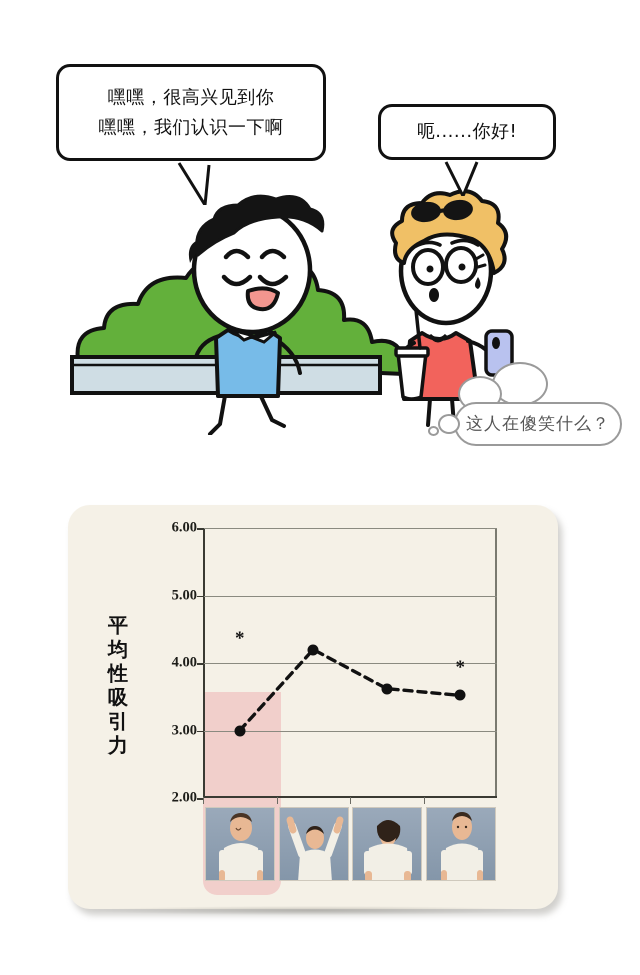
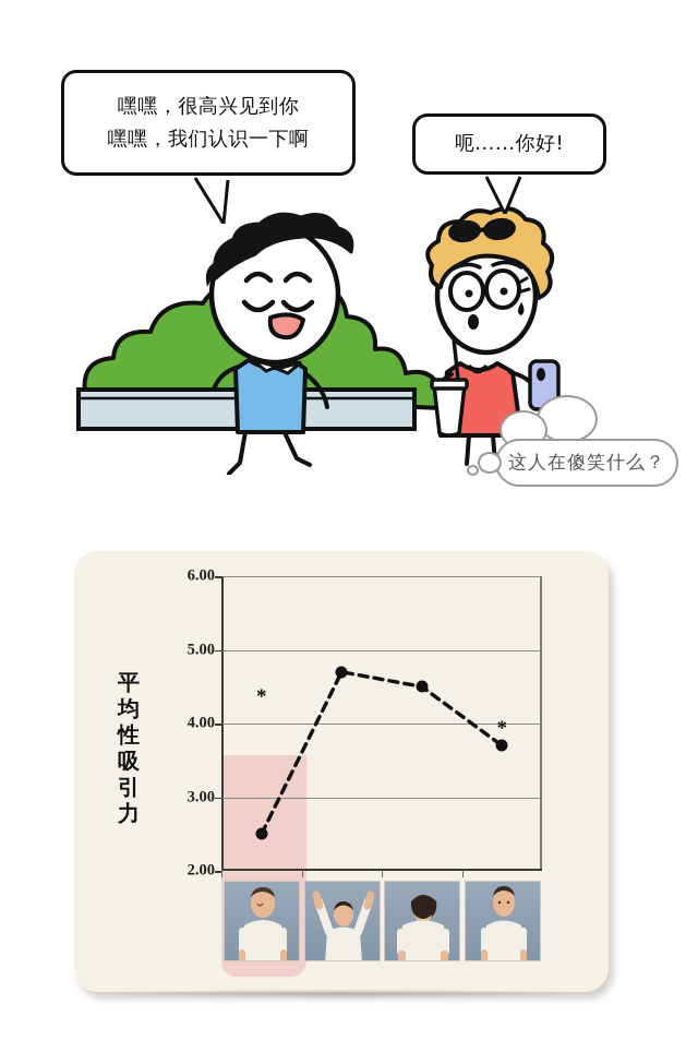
Happy: 3.0 -> 2.5
Pride: 4.2 -> 4.7
Shame: 3.6 -> 4.5
Neutral: 3.5 -> 3.7
